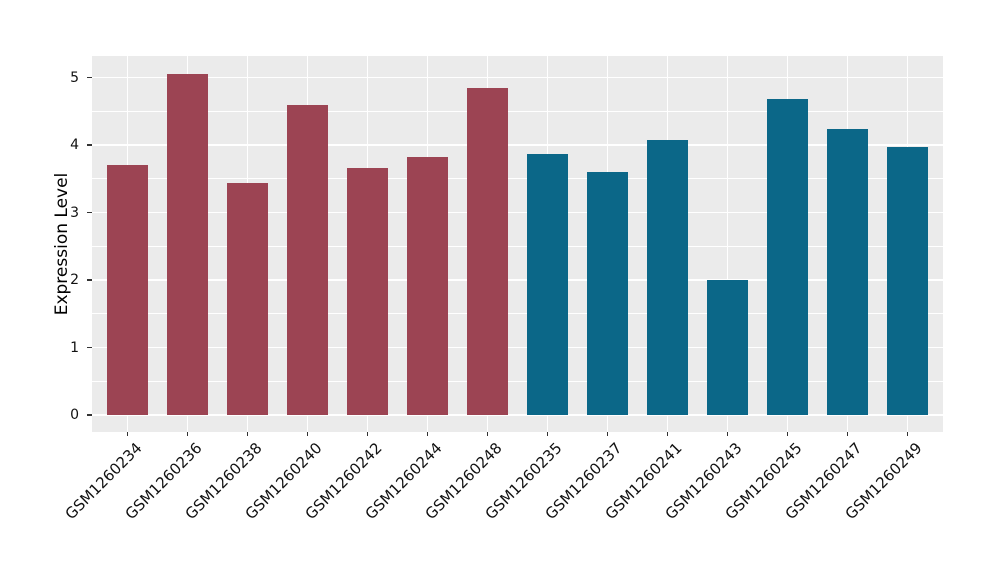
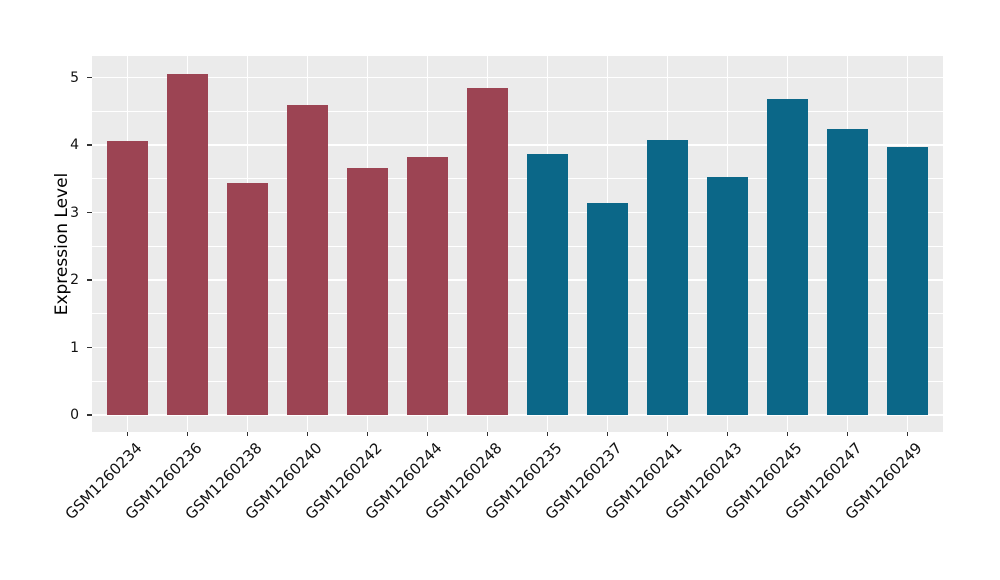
GSM1260234: 3.7 -> 4.1
GSM1260237: 3.6 -> 3.1
GSM1260243: 2.0 -> 3.5
